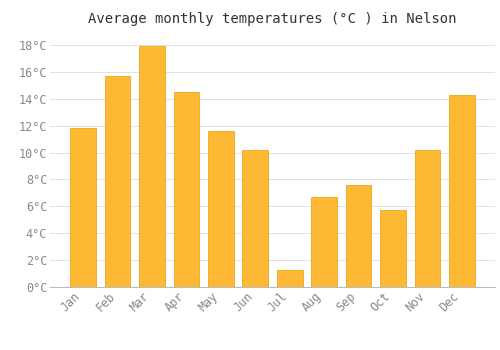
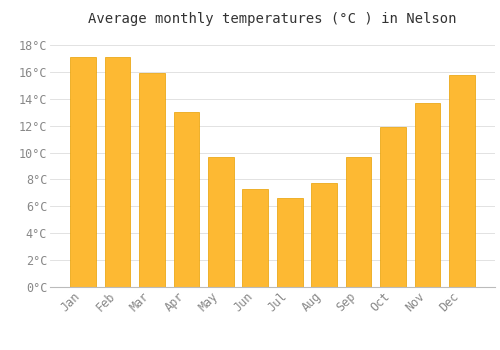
Jan: 11.8°C -> 17.1°C
Feb: 15.7°C -> 17.1°C
Mar: 17.9°C -> 15.9°C
Apr: 14.5°C -> 13.0°C
May: 11.6°C -> 9.7°C
Jun: 10.2°C -> 7.3°C
Jul: 1.3°C -> 6.6°C
Aug: 6.7°C -> 7.7°C
Sep: 7.6°C -> 9.7°C
Oct: 5.7°C -> 11.9°C
Nov: 10.2°C -> 13.7°C
Dec: 14.3°C -> 15.8°C
